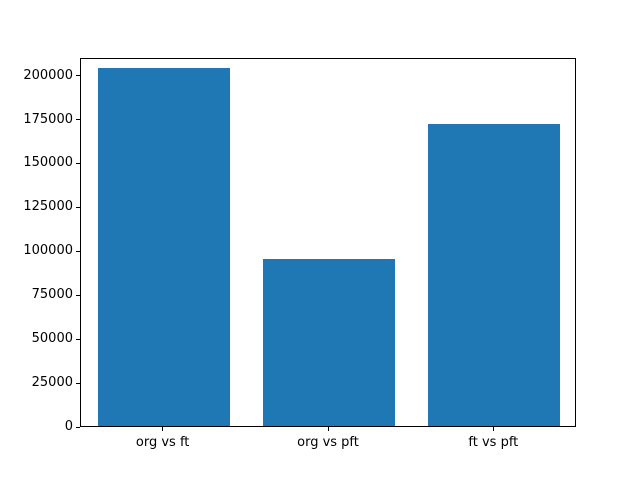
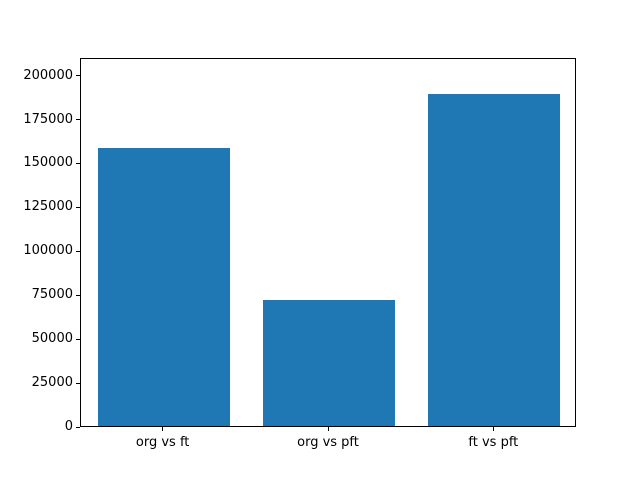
org vs ft: 204000 -> 158000
org vs pft: 95000 -> 72000
ft vs pft: 172000 -> 189000
